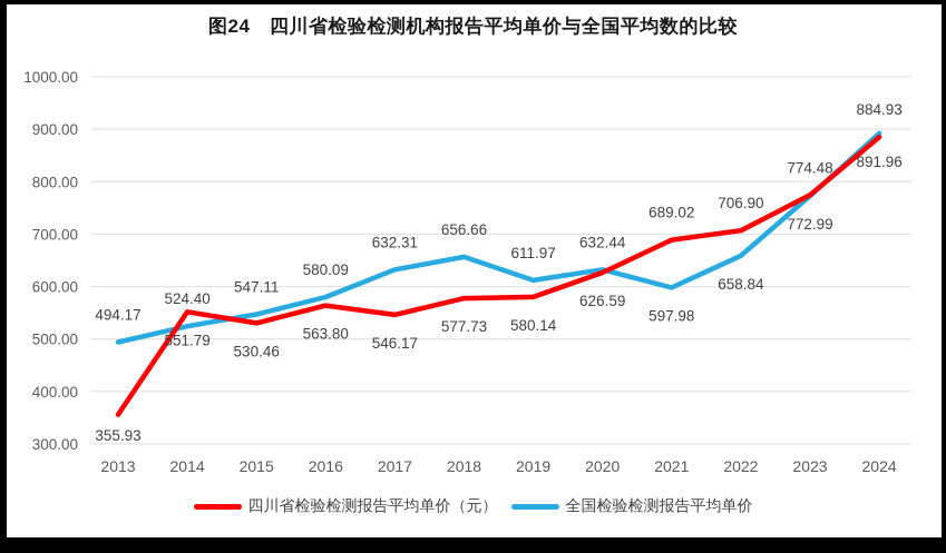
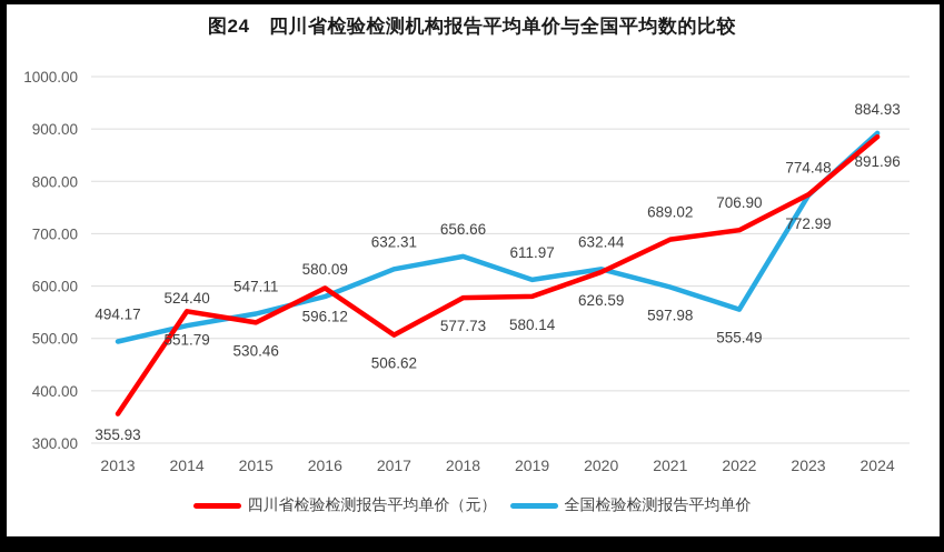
四川省检验检测报告平均单价（元）/2016: 563.80 -> 596.12
四川省检验检测报告平均单价（元）/2017: 546.17 -> 506.62
全国检验检测报告平均单价/2022: 658.84 -> 555.49
